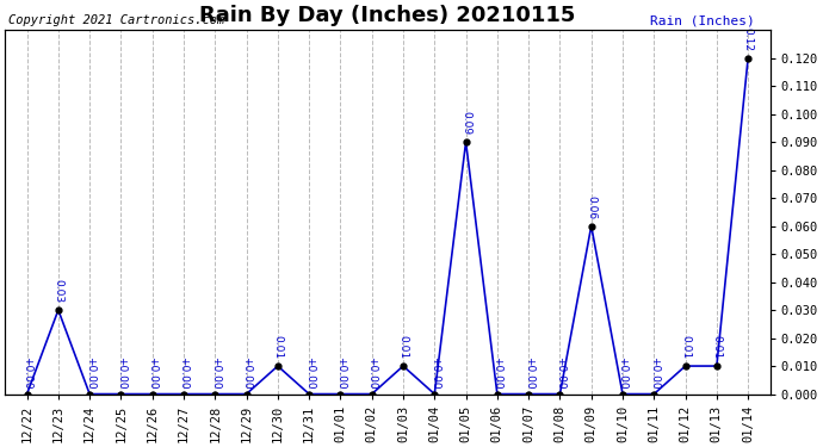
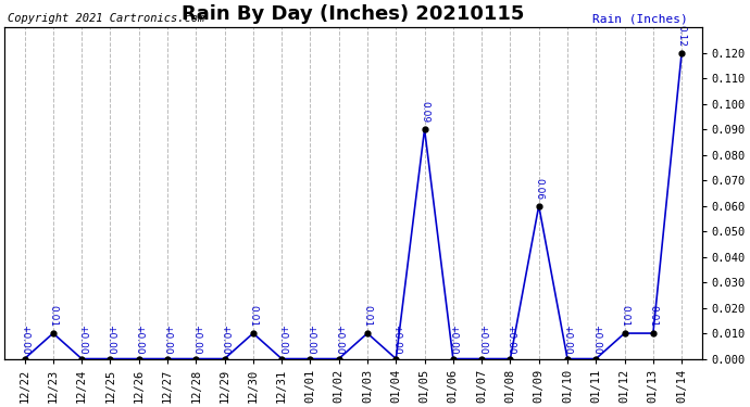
12/23: 0.03 -> 0.01
